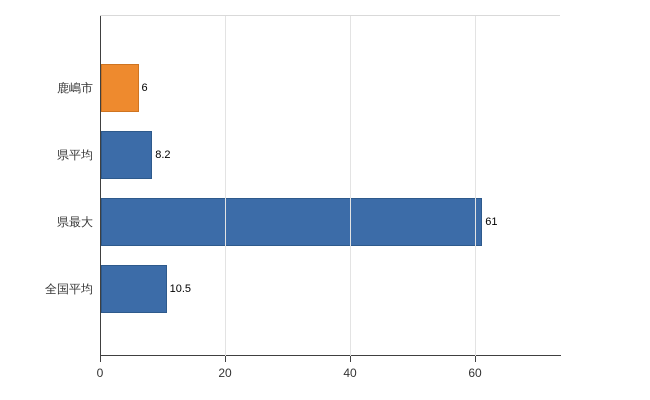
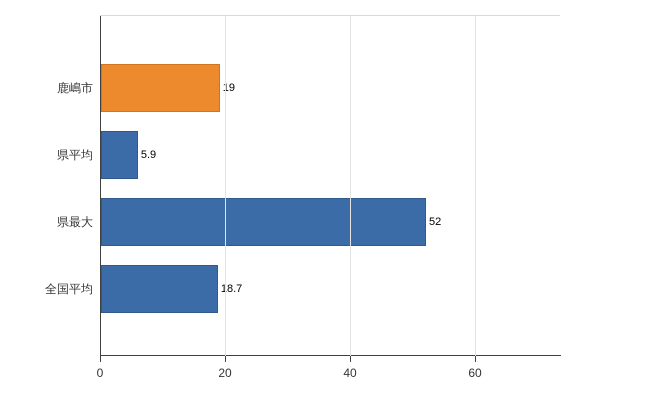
鹿嶋市: 6 -> 19
県平均: 8.2 -> 5.9
県最大: 61 -> 52
全国平均: 10.5 -> 18.7
